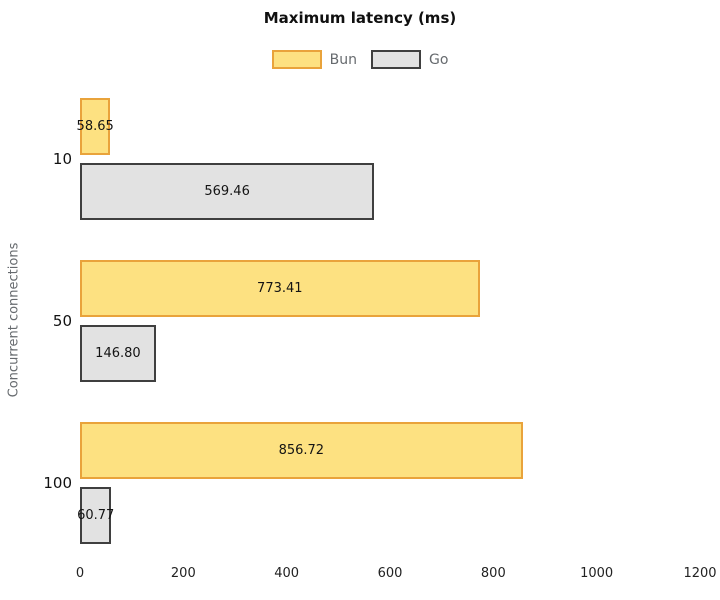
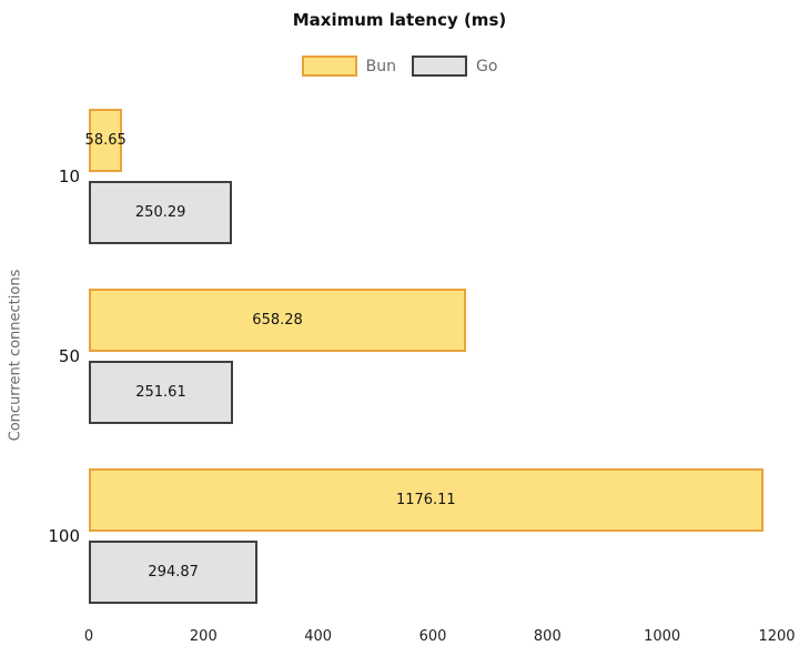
Go/10: 569.46 -> 250.29
Bun/50: 773.41 -> 658.28
Go/50: 146.80 -> 251.61
Bun/100: 856.72 -> 1176.11
Go/100: 60.77 -> 294.87
